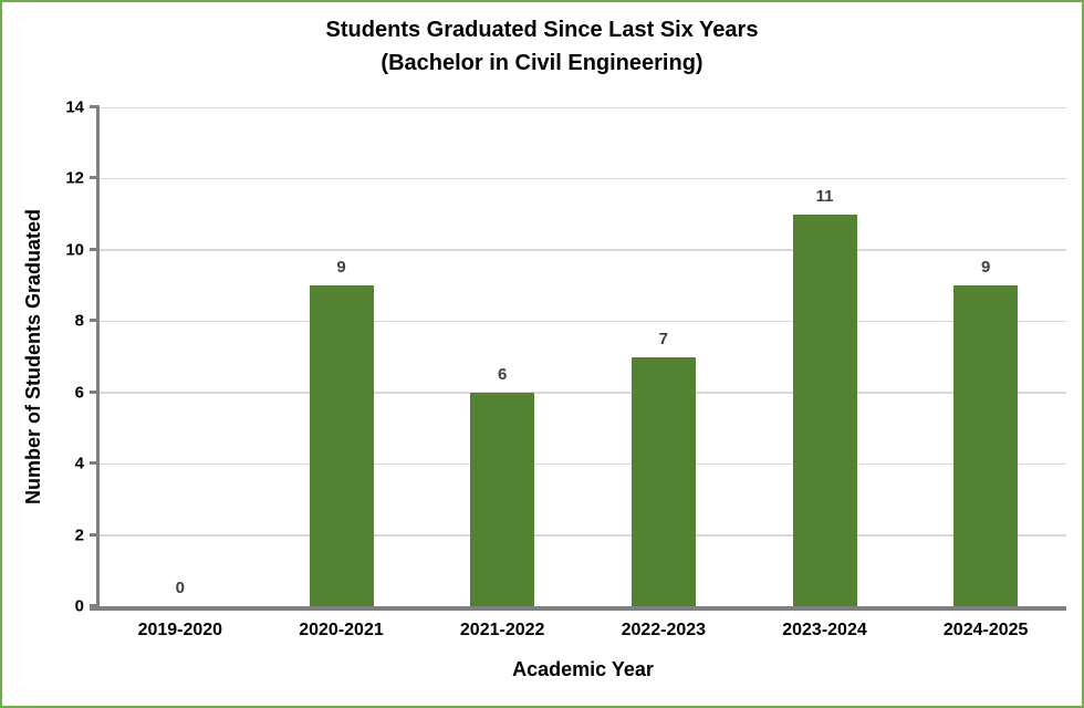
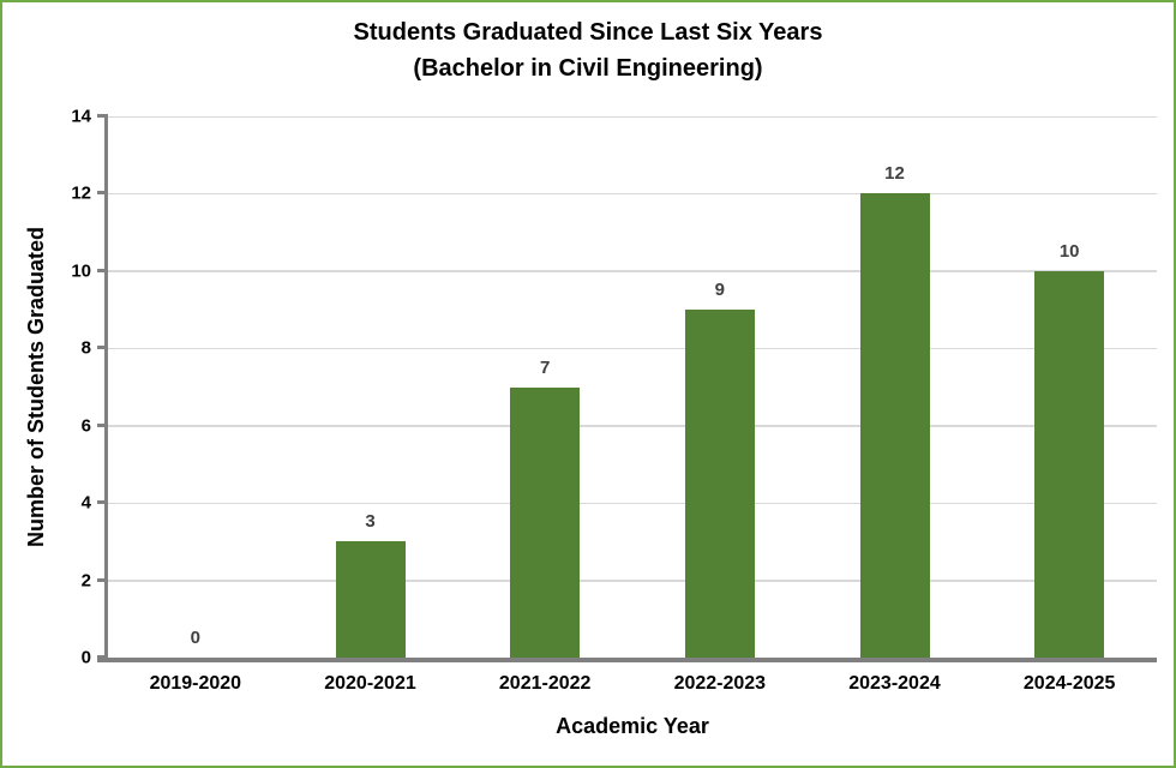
2020-2021: 9 -> 3
2021-2022: 6 -> 7
2022-2023: 7 -> 9
2023-2024: 11 -> 12
2024-2025: 9 -> 10
